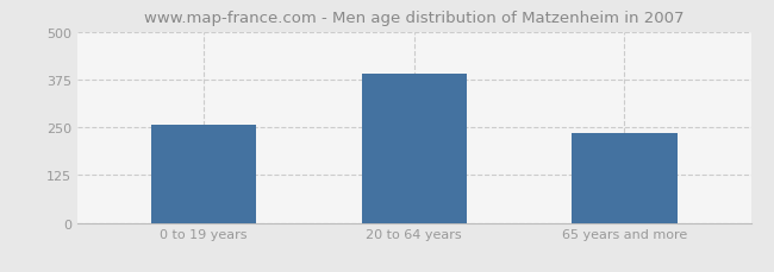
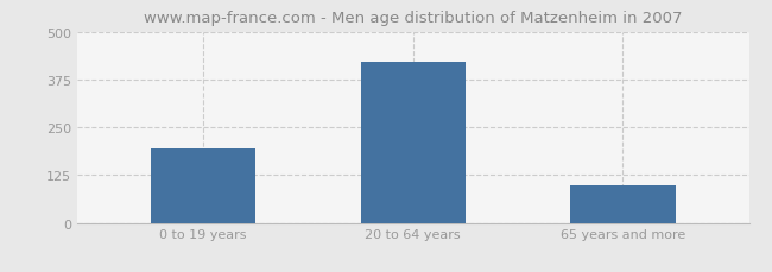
0 to 19 years: 255 -> 193
20 to 64 years: 390 -> 420
65 years and more: 235 -> 98
